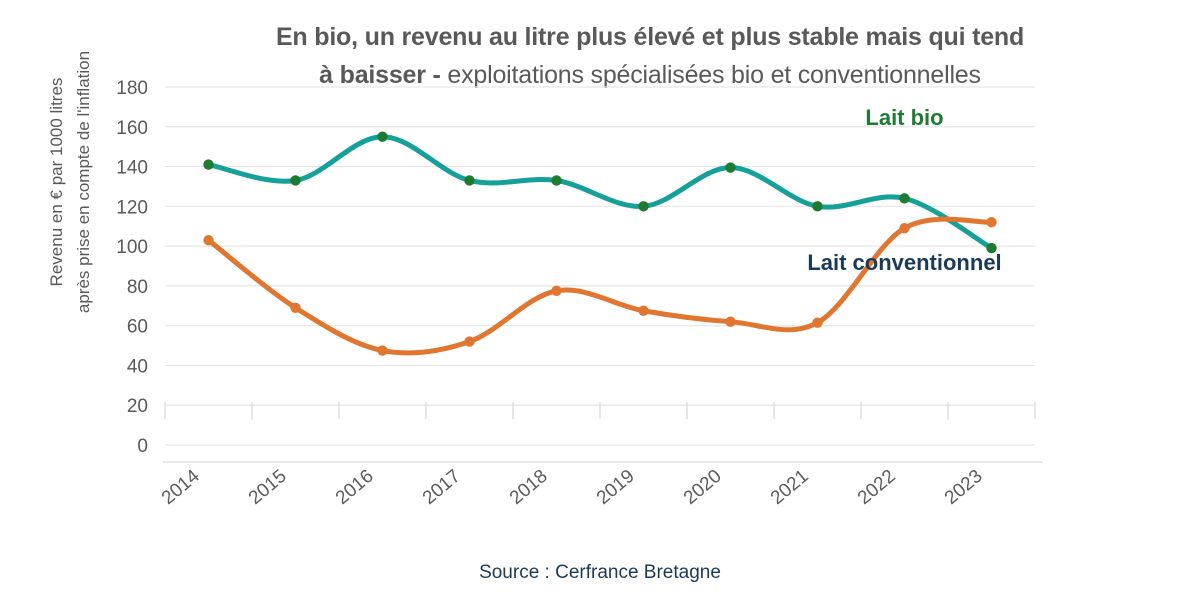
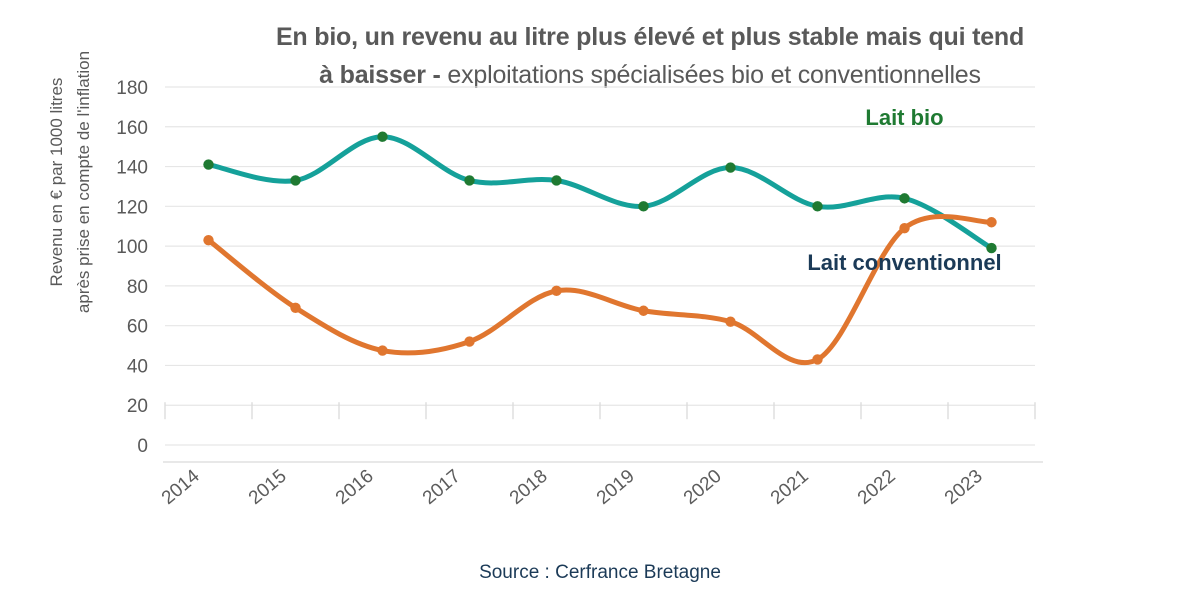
Lait conventionnel/2021: 62 -> 43
